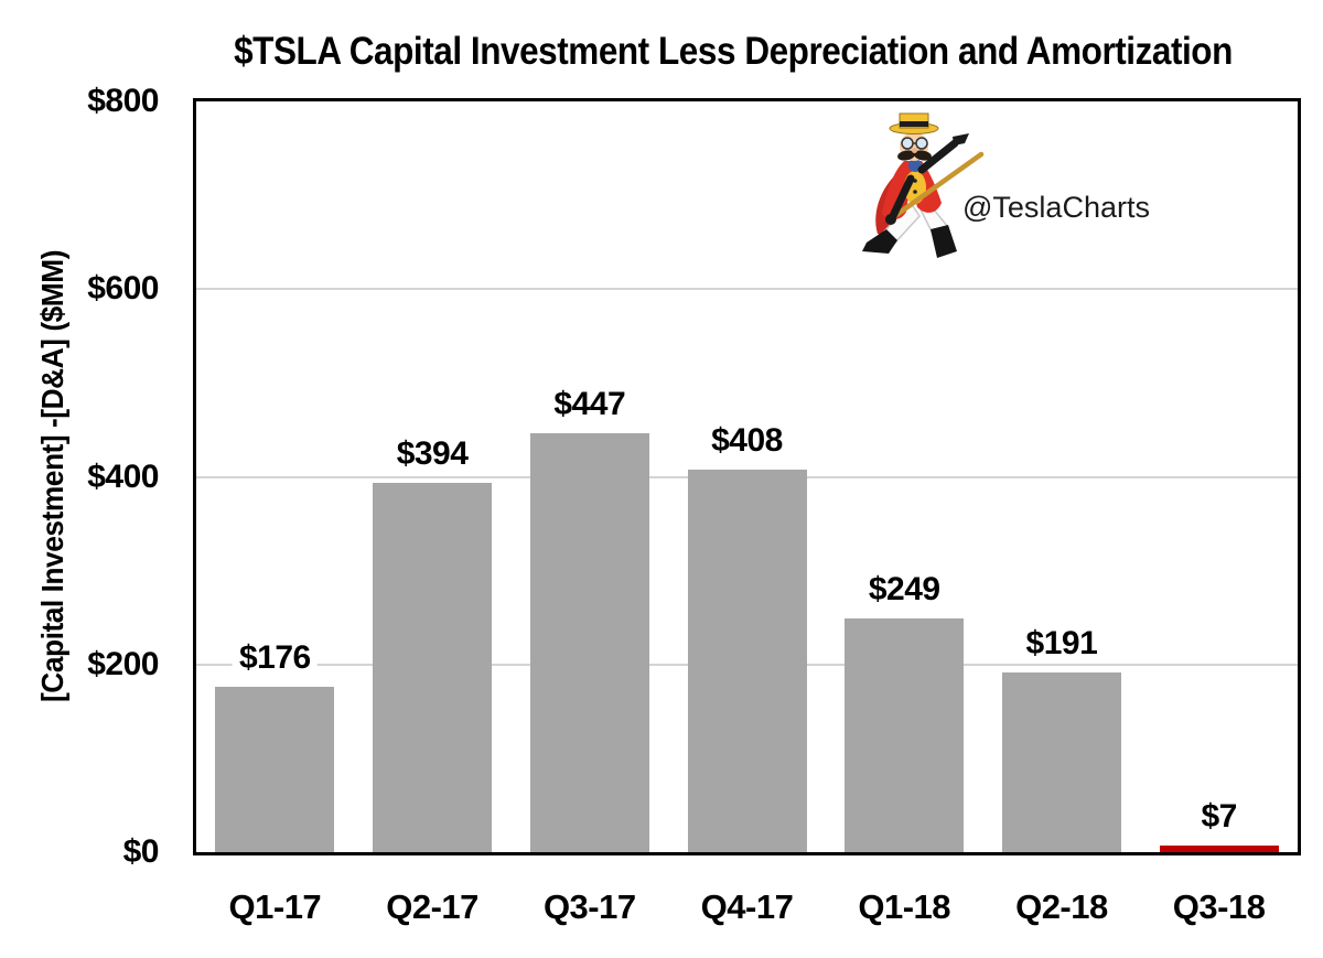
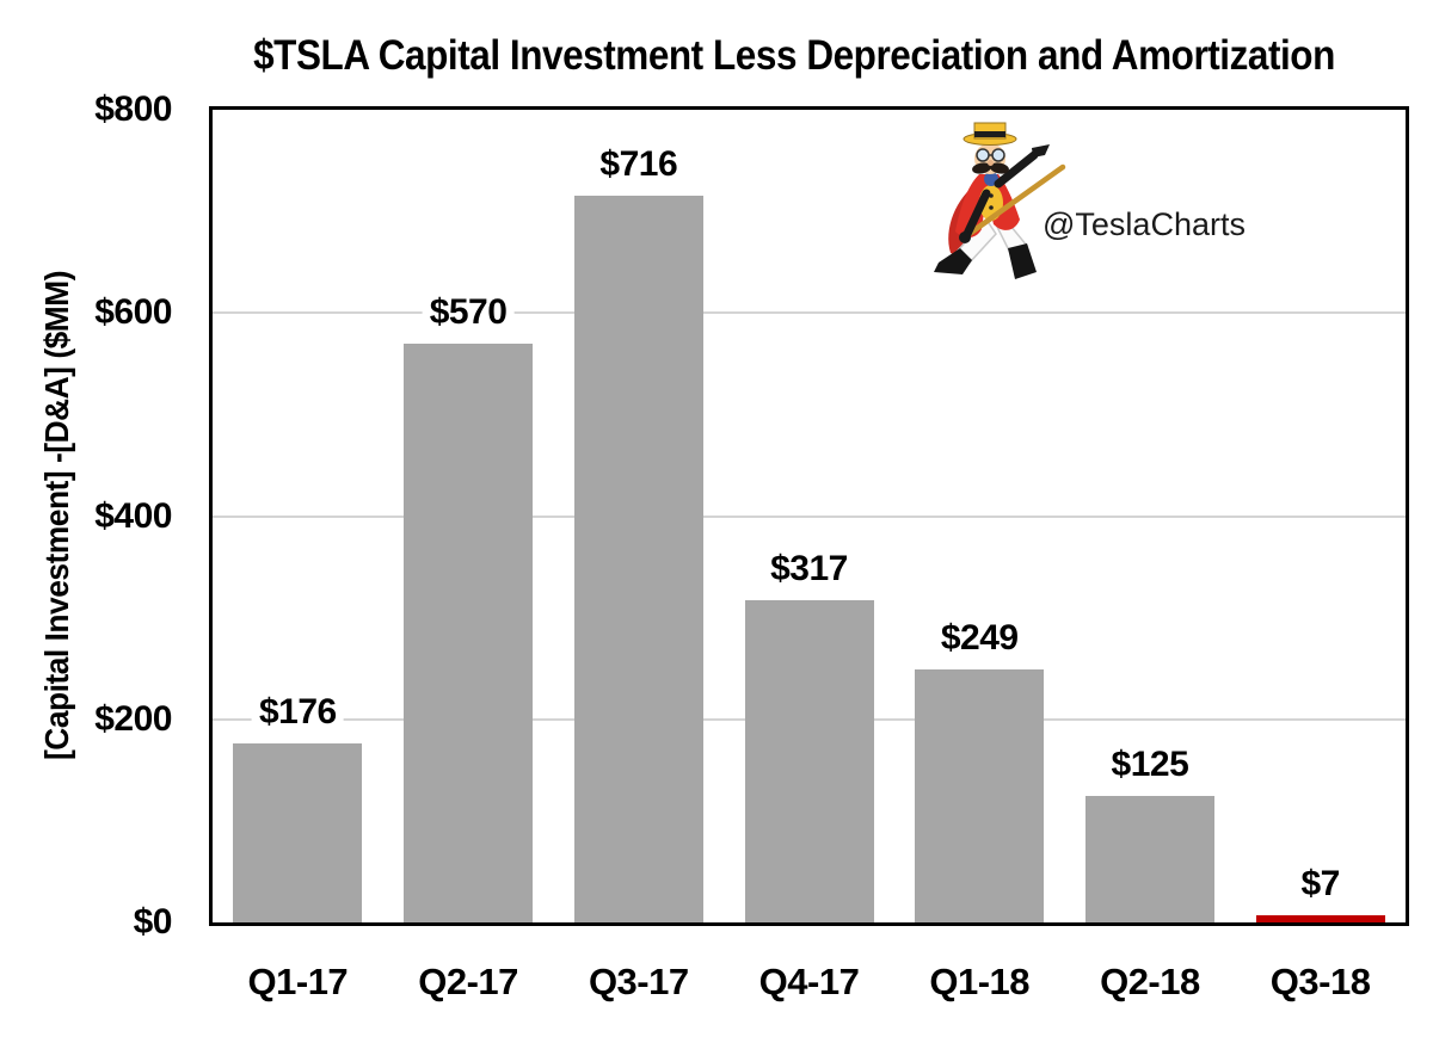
Q2-17: $394 -> $570
Q3-17: $447 -> $716
Q4-17: $408 -> $317
Q2-18: $191 -> $125
